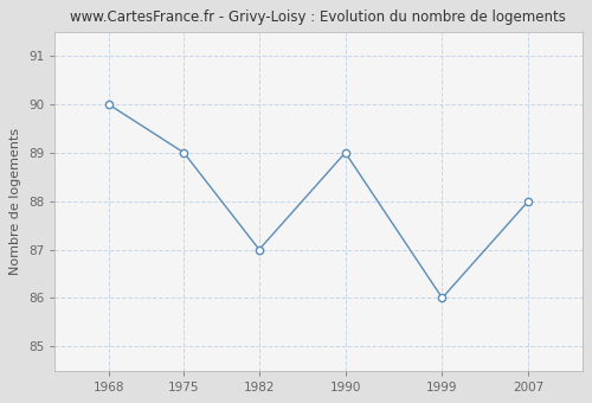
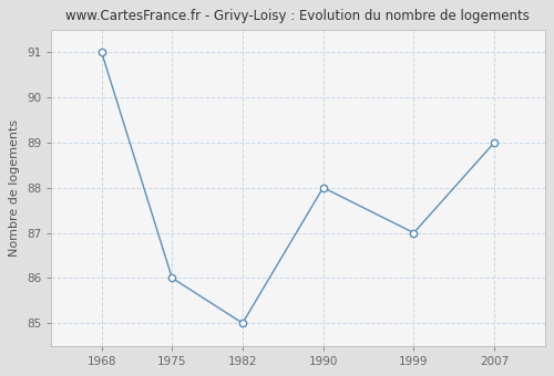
1968: 90 -> 91
1975: 89 -> 86
1982: 87 -> 85
1990: 89 -> 88
1999: 86 -> 87
2007: 88 -> 89
